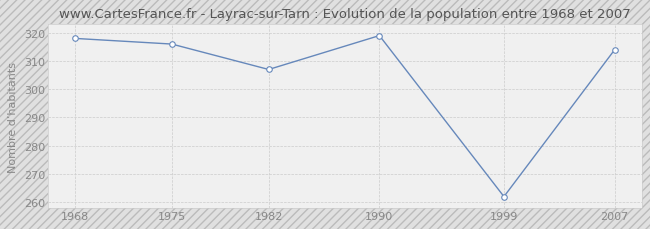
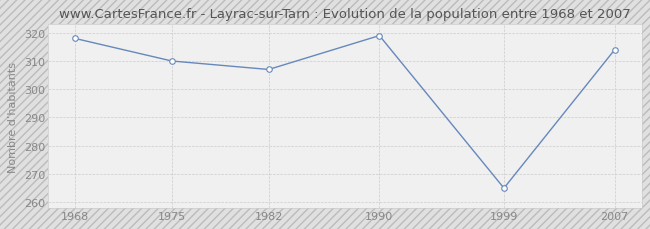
1975: 316 -> 310
1999: 262 -> 265
